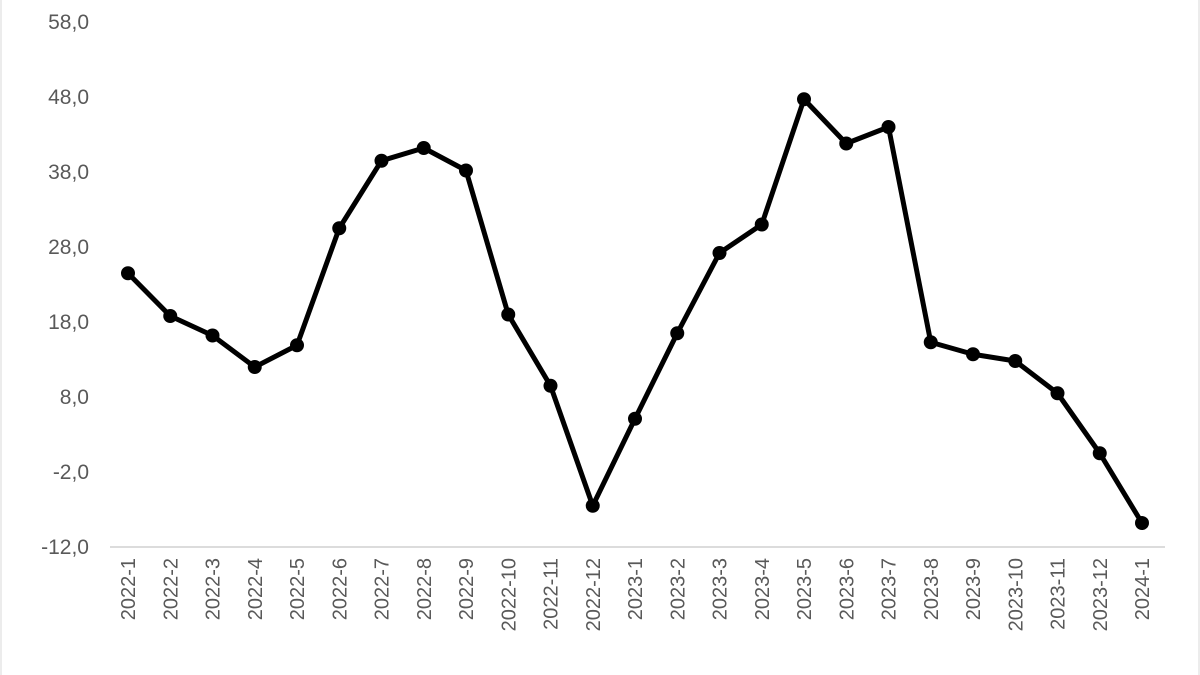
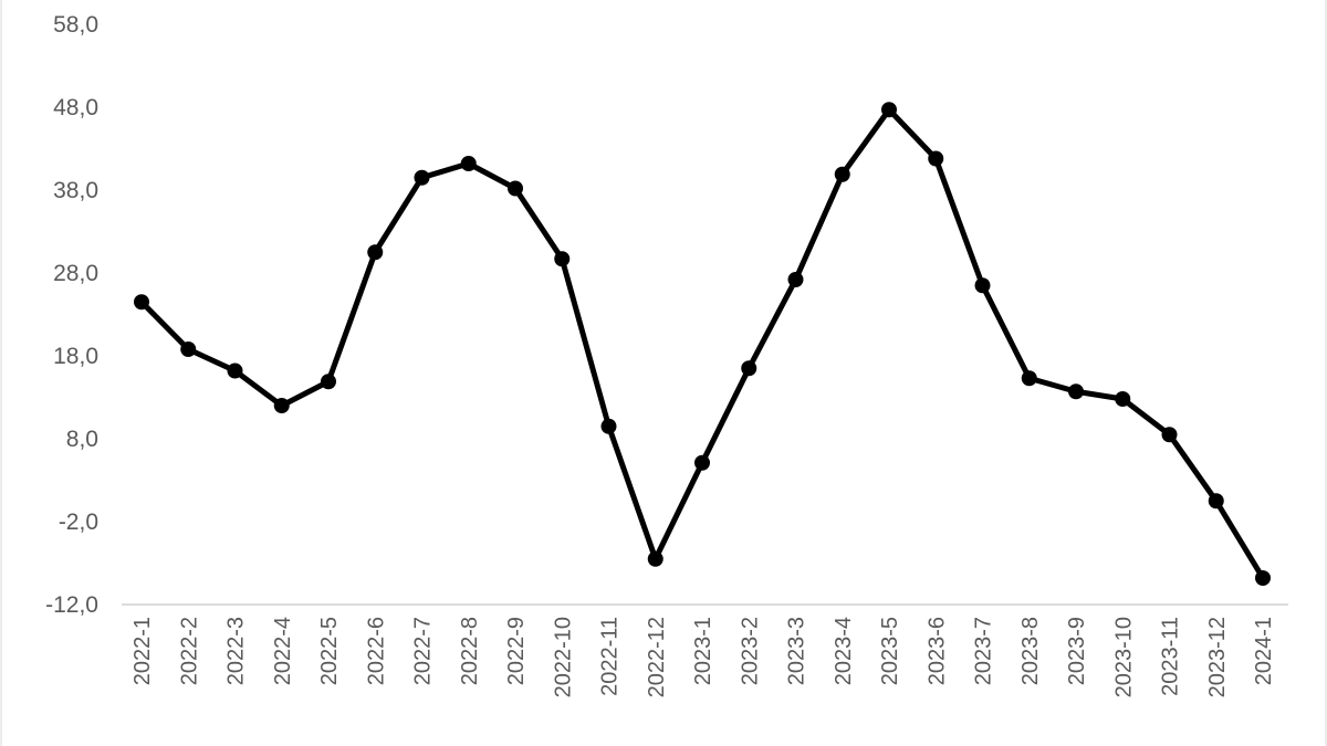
2022-10: 19 -> 30
2023-4: 31 -> 40
2023-7: 44 -> 26
